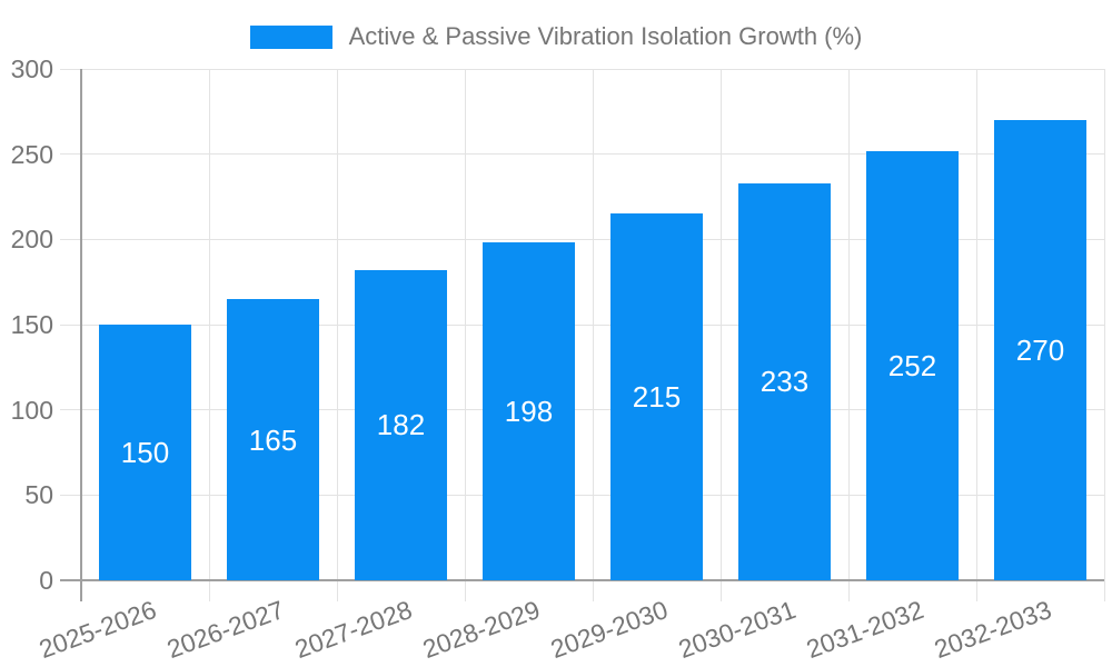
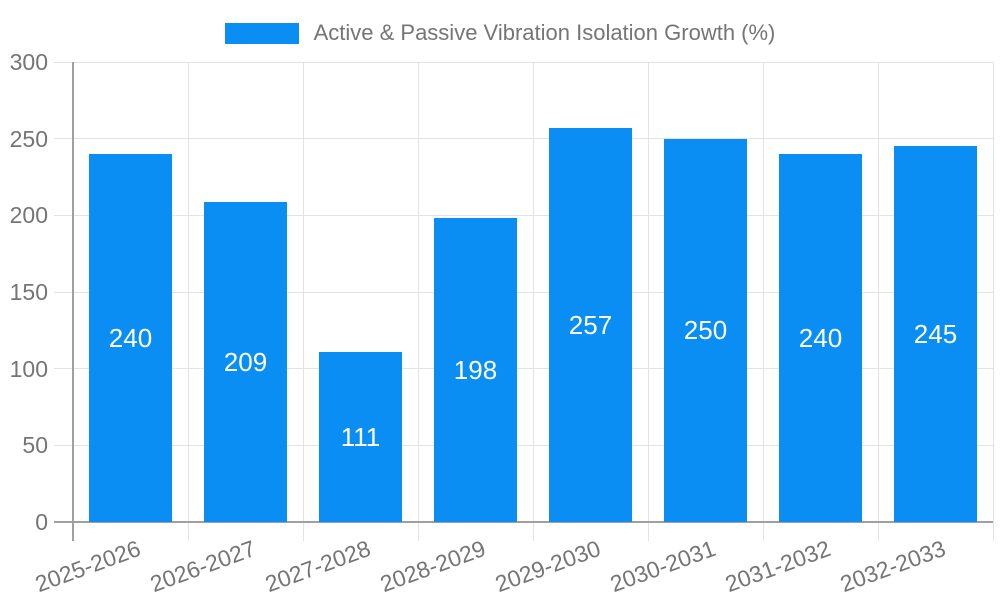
2025-2026: 150 -> 240
2026-2027: 165 -> 209
2027-2028: 182 -> 111
2029-2030: 215 -> 257
2030-2031: 233 -> 250
2031-2032: 252 -> 240
2032-2033: 270 -> 245
